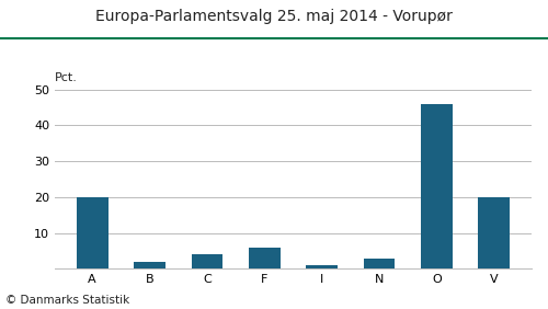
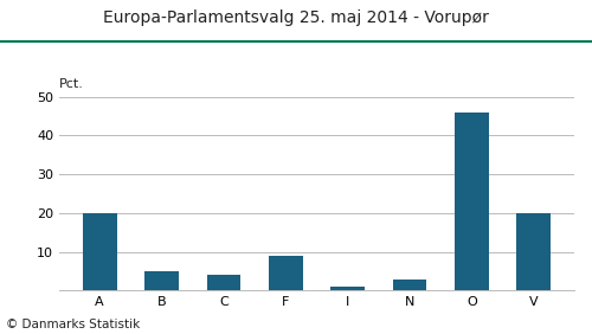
B: 2 -> 5
F: 6 -> 9
